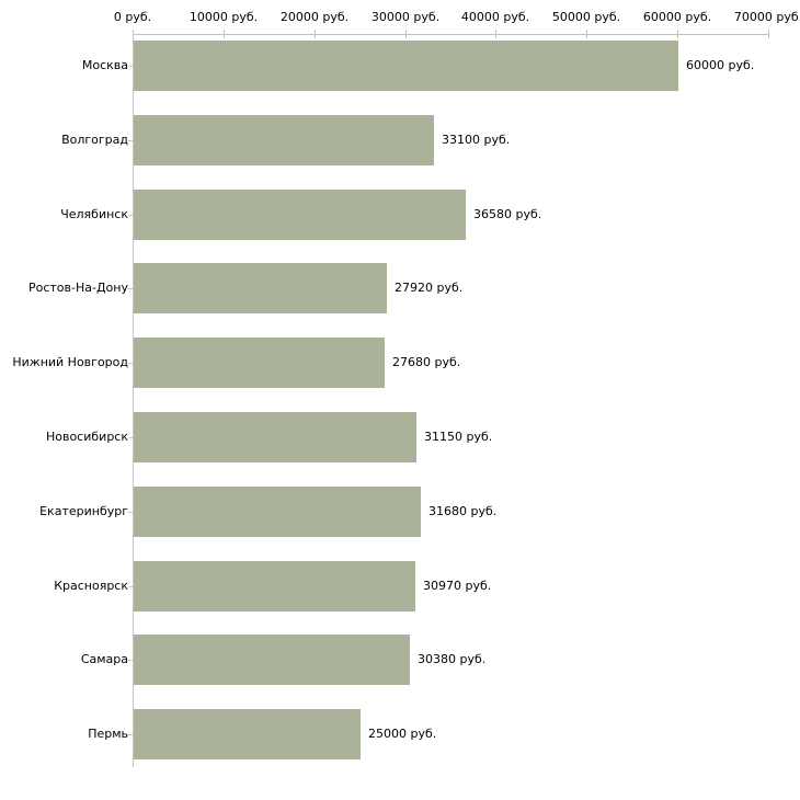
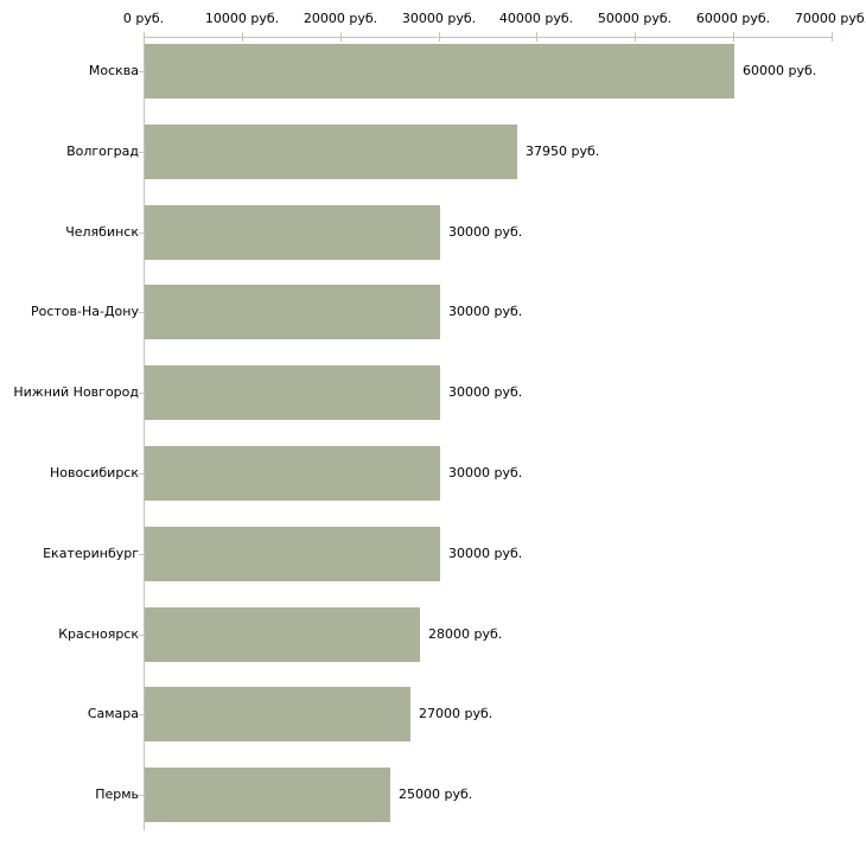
Волгоград: 33100 -> 37950
Челябинск: 36580 -> 30000
Ростов-На-Дону: 27920 -> 30000
Нижний Новгород: 27680 -> 30000
Новосибирск: 31150 -> 30000
Екатеринбург: 31680 -> 30000
Красноярск: 30970 -> 28000
Самара: 30380 -> 27000
